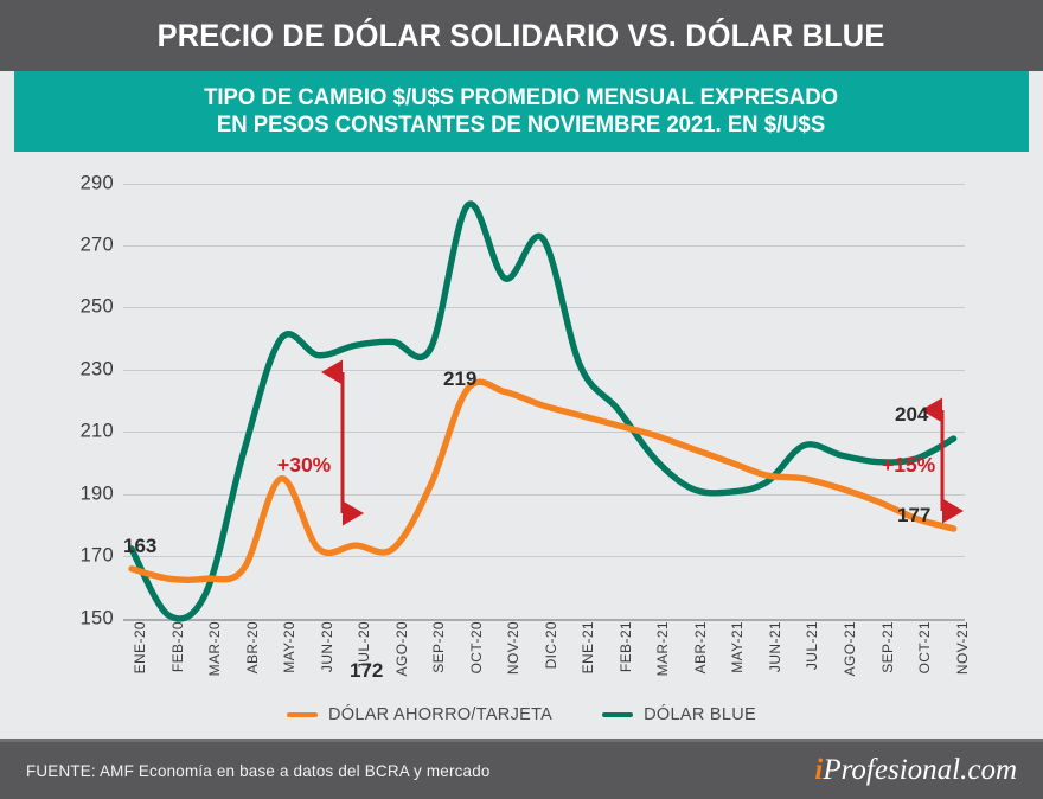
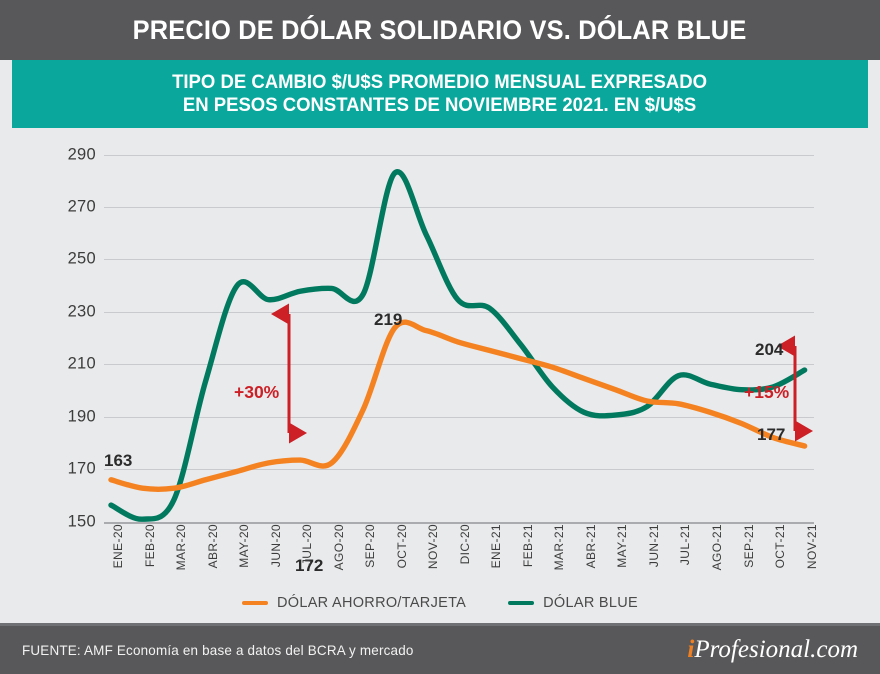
DÓLAR BLUE/ENE-20: 171 -> 156
DÓLAR AHORRO/TARJETA/MAY-20: 192 -> 168
DÓLAR BLUE/DIC-20: 264 -> 229
